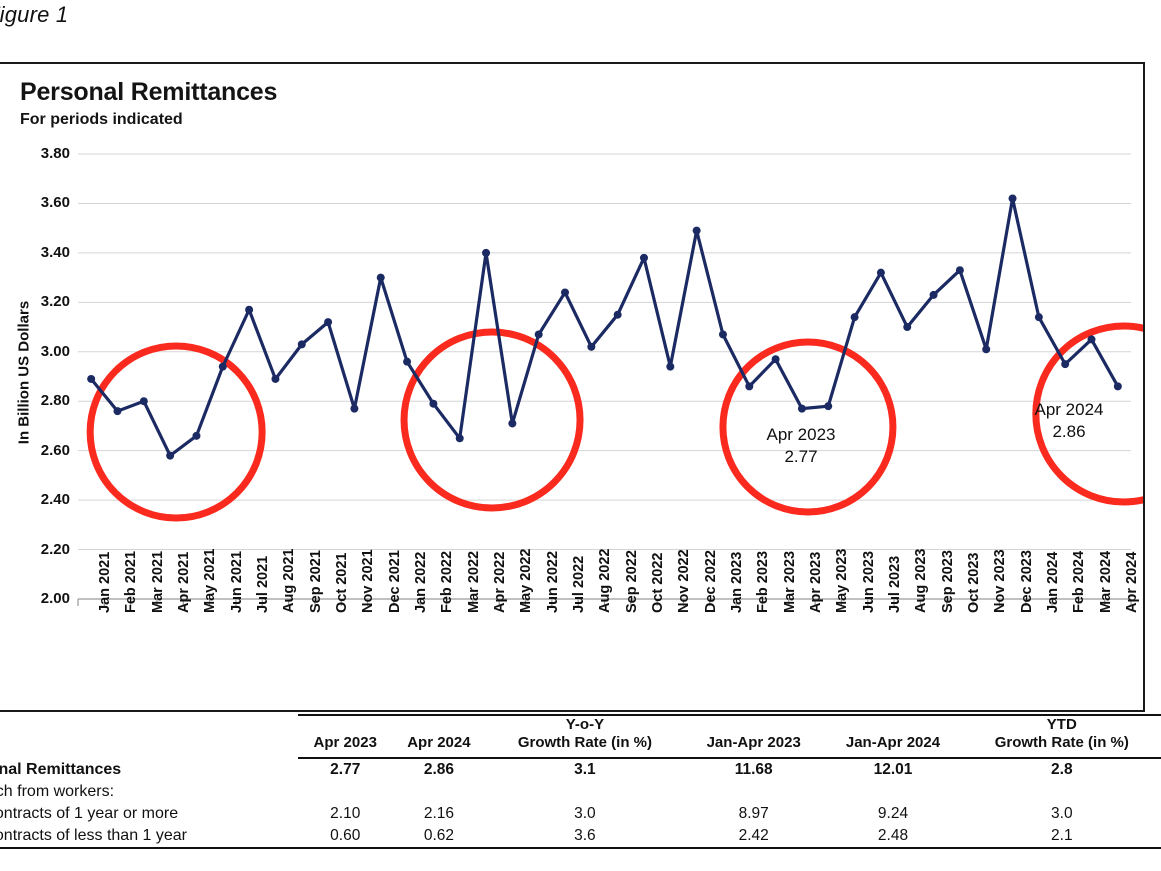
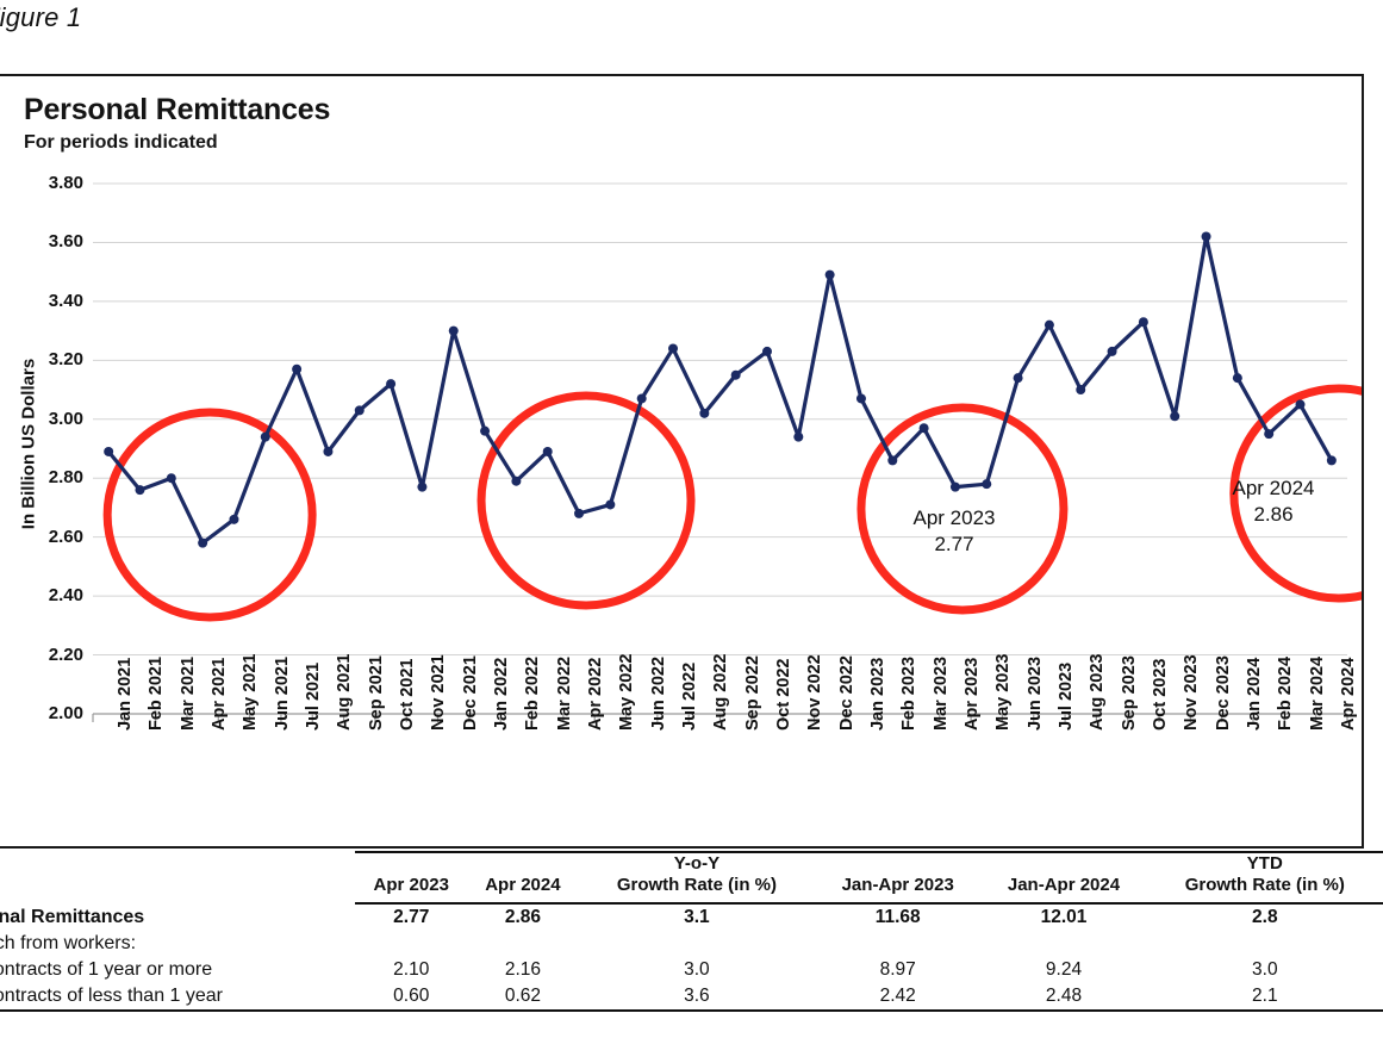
Mar 2022: 2.65 -> 2.89
Apr 2022: 3.40 -> 2.68
Oct 2022: 3.38 -> 3.23
